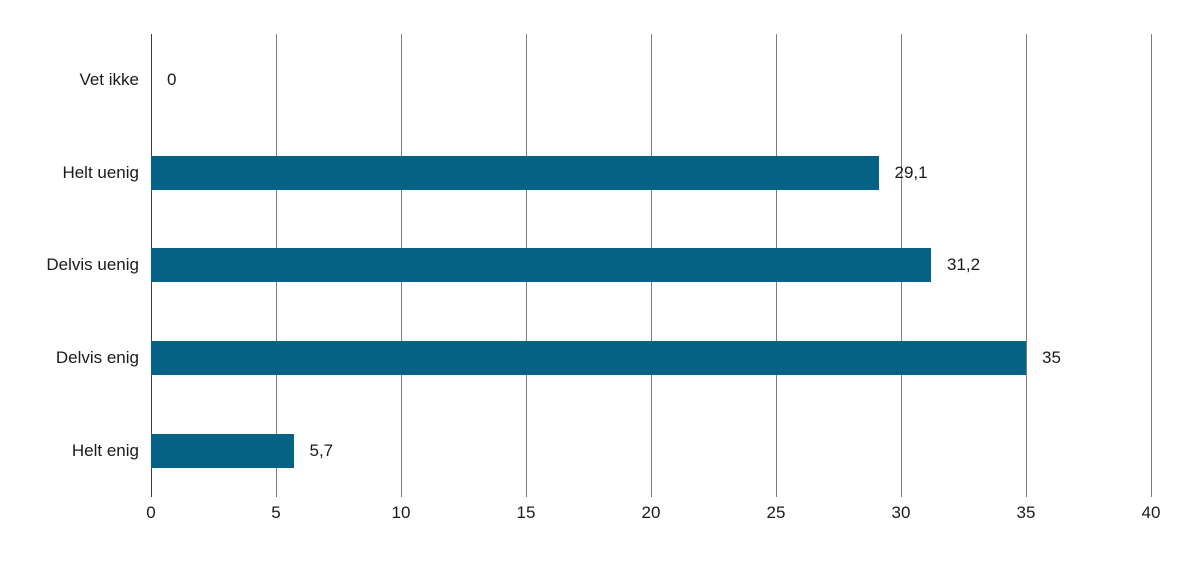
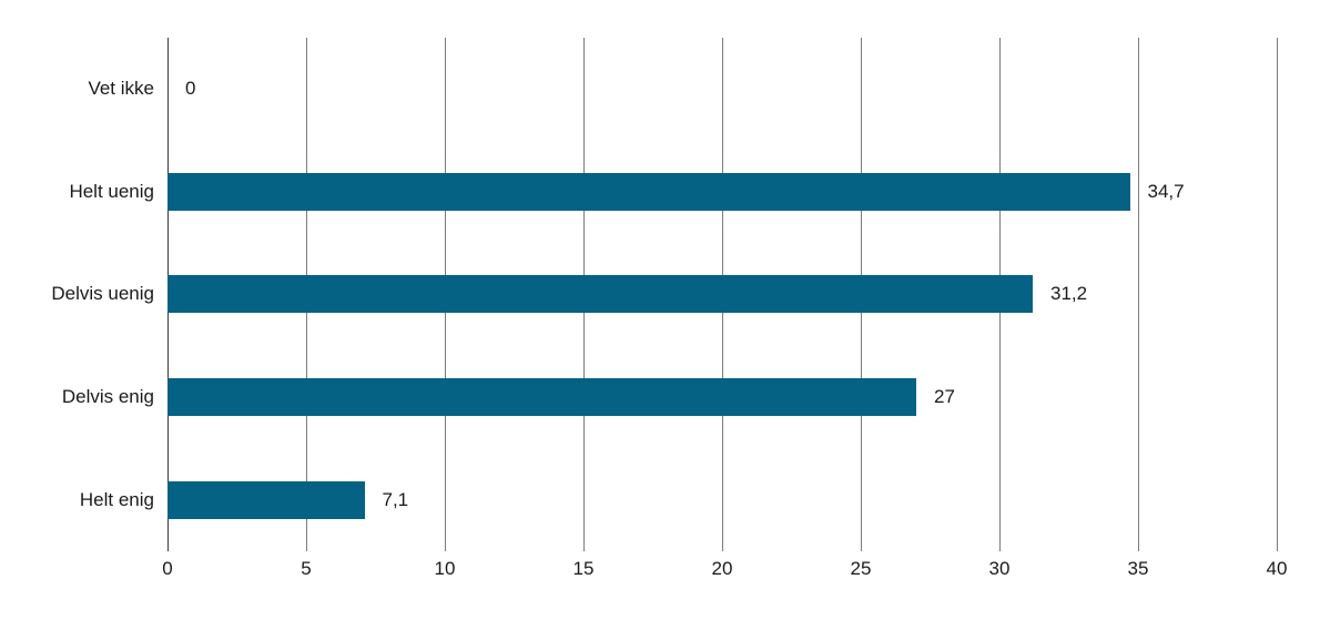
Helt uenig: 29,1 -> 34,7
Delvis enig: 35 -> 27
Helt enig: 5,7 -> 7,1
